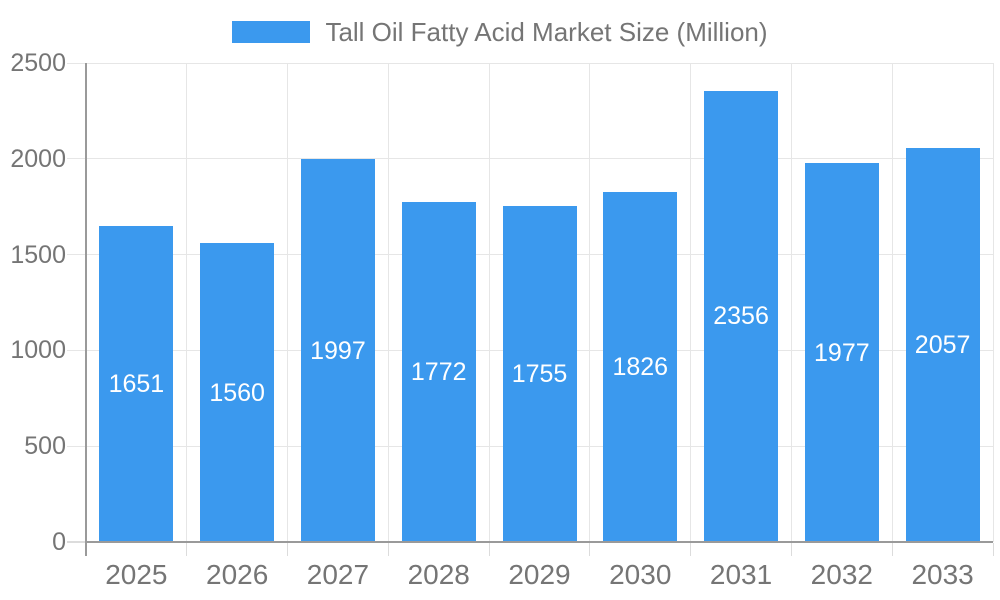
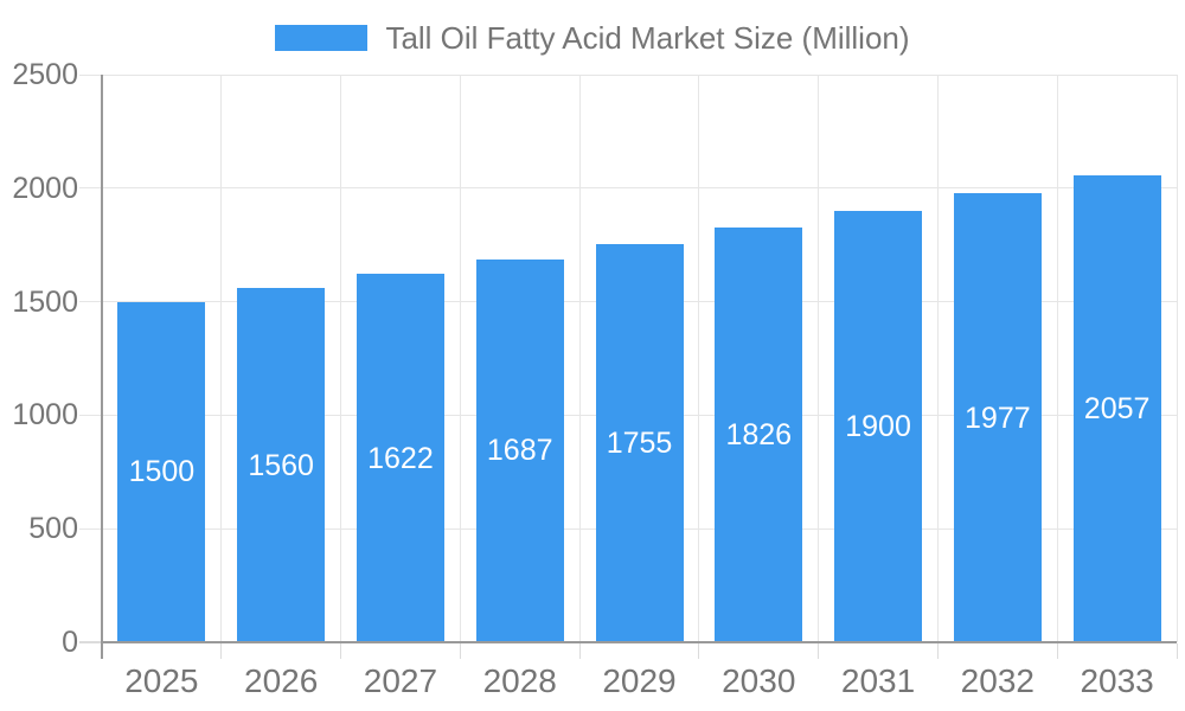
2025: 1651 -> 1500
2027: 1997 -> 1622
2028: 1772 -> 1687
2031: 2356 -> 1900
